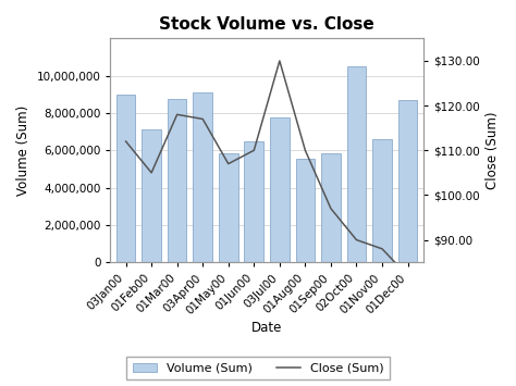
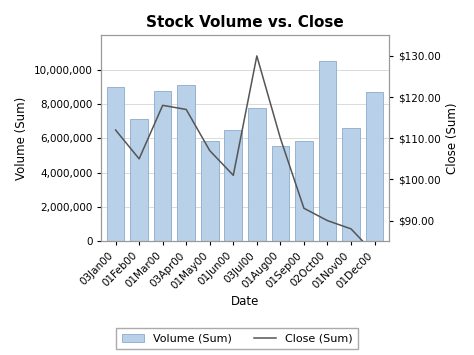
Close (Sum)/01Jun00: $110 -> $101
Close (Sum)/01Sep00: $97 -> $93
